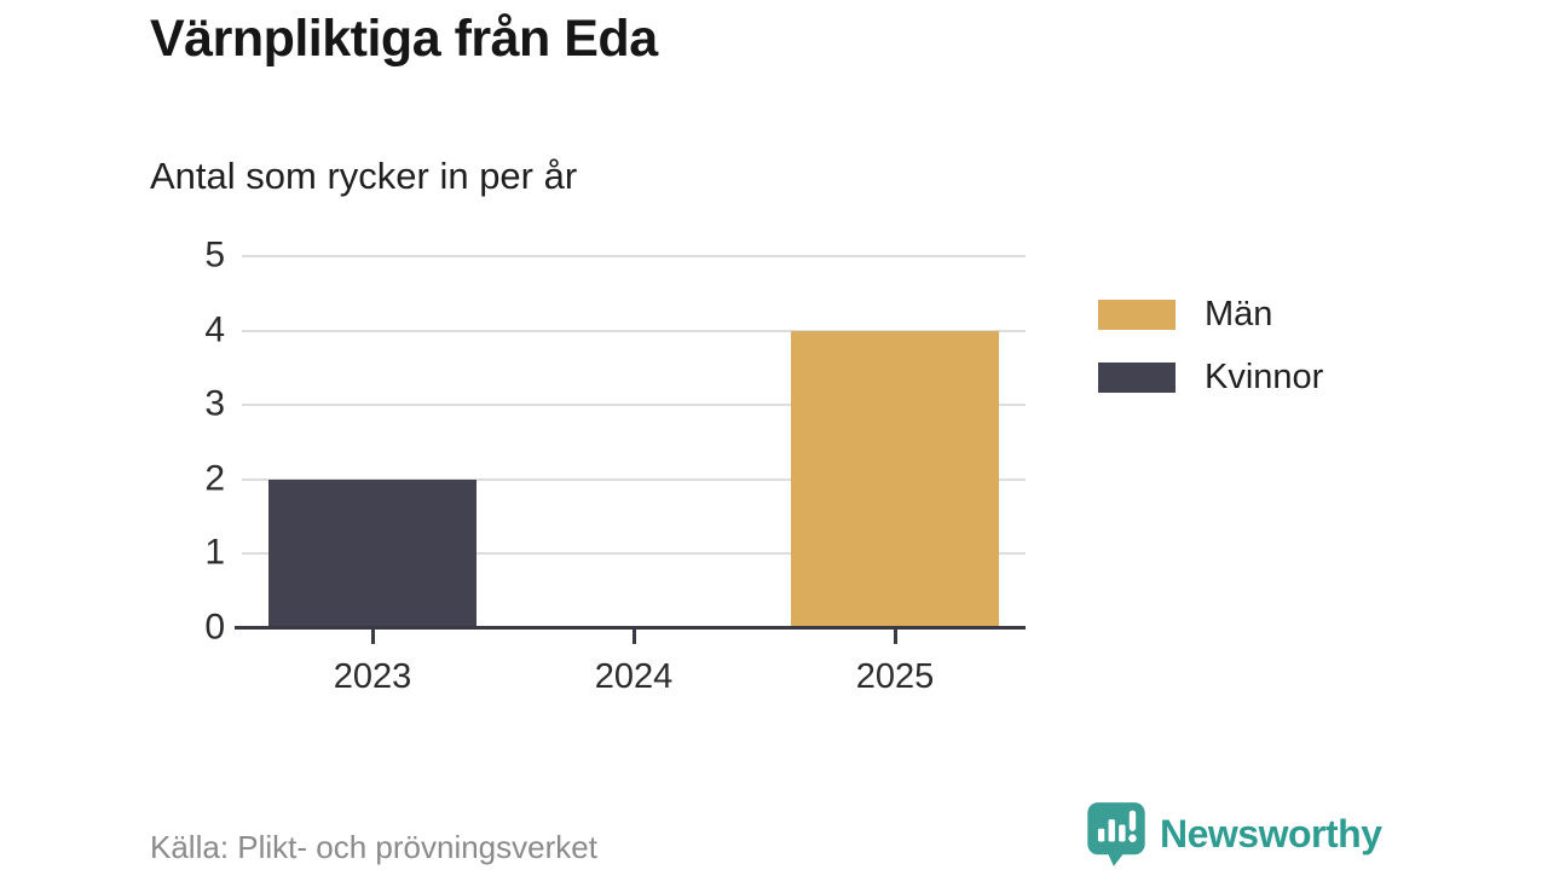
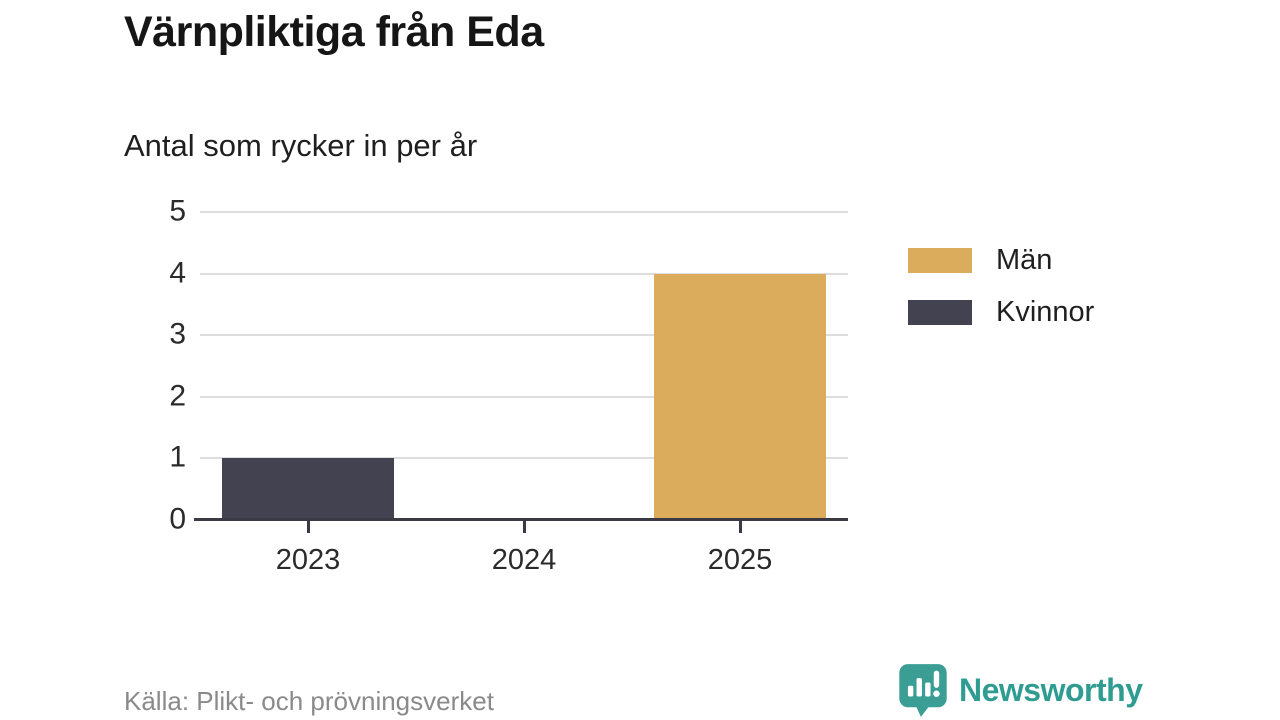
Kvinnor/2023: 2 -> 1
